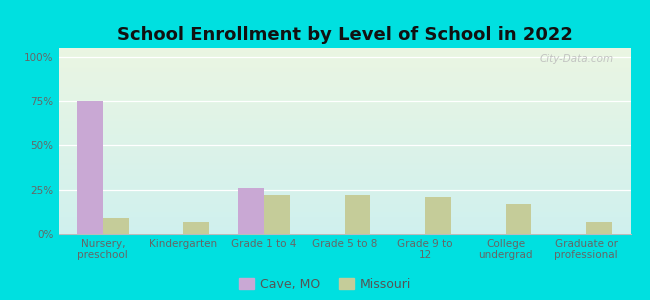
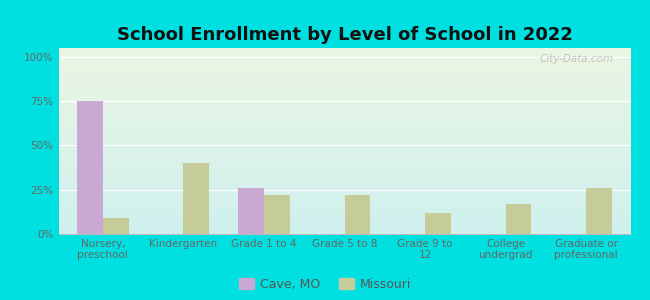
Missouri/Kindergarten: 7% -> 40%
Missouri/Grade 9 to 12: 21% -> 12%
Missouri/Graduate or professional: 7% -> 26%
